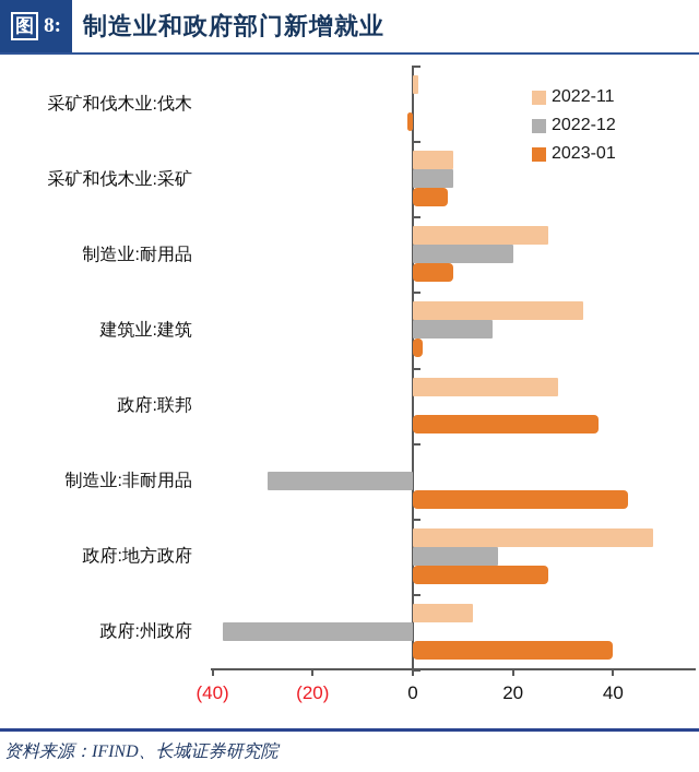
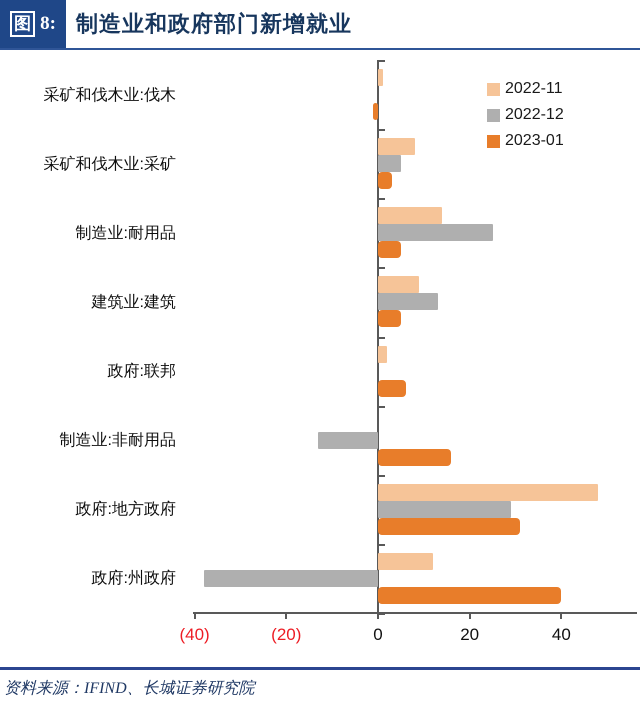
2022-12/采矿和伐木业:采矿: 8 -> 5
2023-01/采矿和伐木业:采矿: 7 -> 3
2022-11/制造业:耐用品: 27 -> 14
2022-12/制造业:耐用品: 20 -> 25
2023-01/制造业:耐用品: 8 -> 5
2022-11/建筑业:建筑: 34 -> 9
2022-12/建筑业:建筑: 16 -> 13
2023-01/建筑业:建筑: 2 -> 5
2022-11/政府:联邦: 29 -> 2
2023-01/政府:联邦: 37 -> 6
2022-12/制造业:非耐用品: -29 -> -13
2023-01/制造业:非耐用品: 43 -> 16
2022-12/政府:地方政府: 17 -> 29
2023-01/政府:地方政府: 27 -> 31
